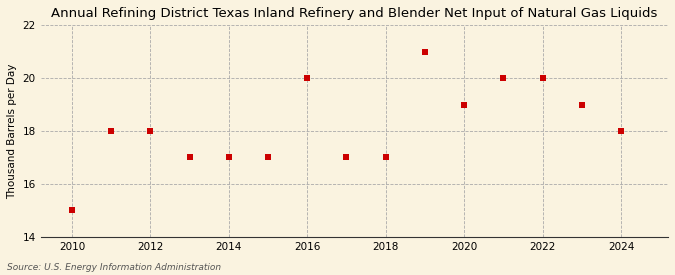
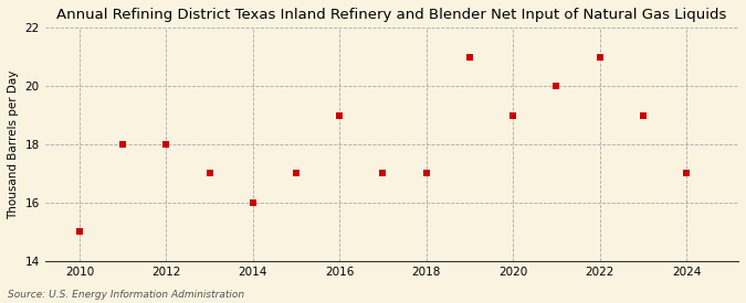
2014: 17 -> 16
2016: 20 -> 19
2022: 20 -> 21
2024: 18 -> 17
